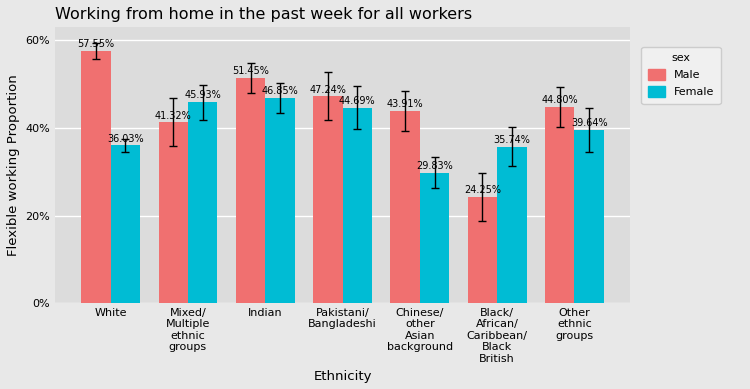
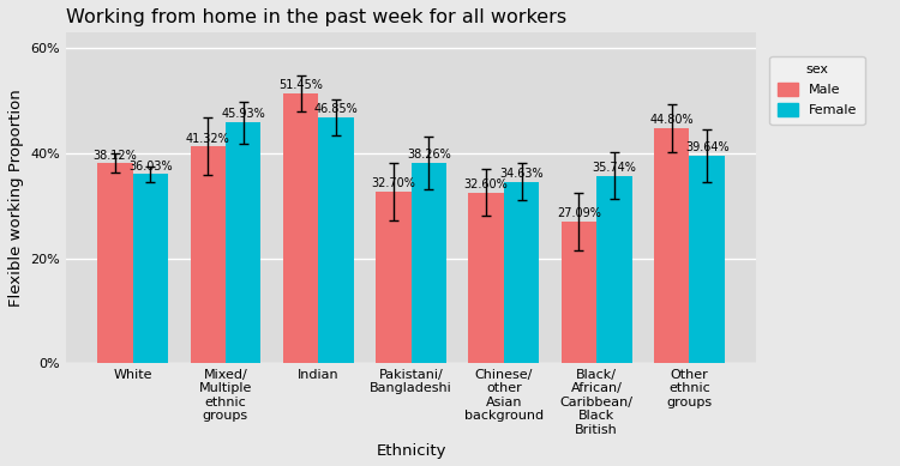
Male/White: 57.55% -> 38.12%
Male/Pakistani/ Bangladeshi: 47.24% -> 32.70%
Female/Pakistani/ Bangladeshi: 44.69% -> 38.26%
Male/Chinese/ other Asian background: 43.91% -> 32.60%
Female/Chinese/ other Asian background: 29.83% -> 34.63%
Male/Black/ African/ Caribbean/ Black British: 24.25% -> 27.09%
